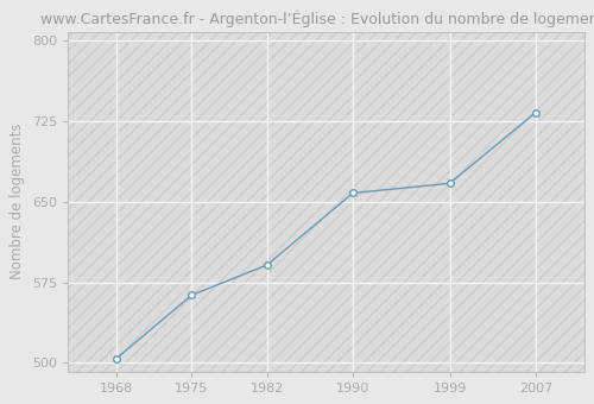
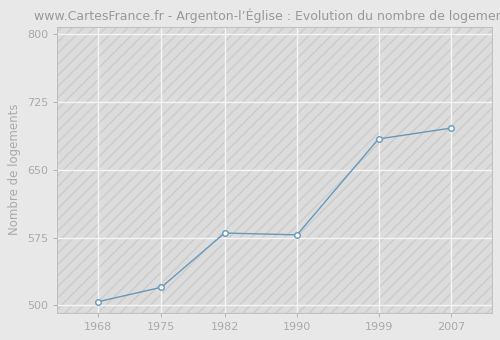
1975: 563 -> 520
1982: 591 -> 580
1990: 658 -> 578
1999: 667 -> 684
2007: 733 -> 696
